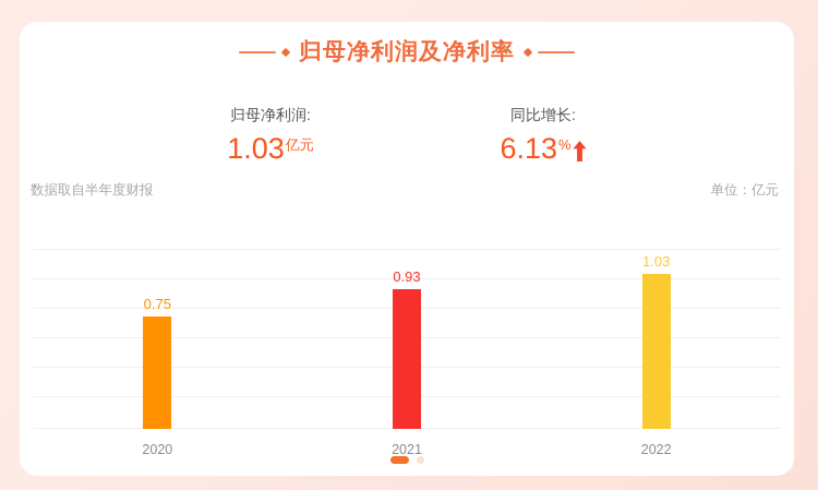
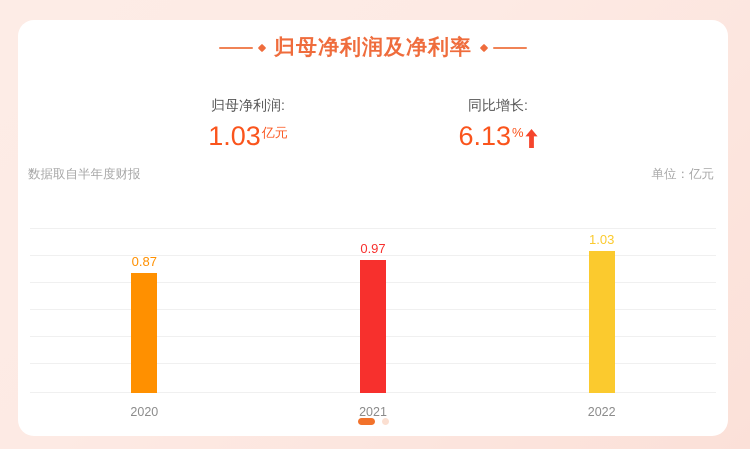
2020: 0.75 -> 0.87
2021: 0.93 -> 0.97
